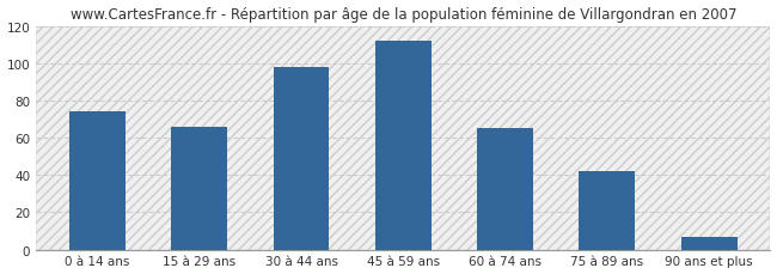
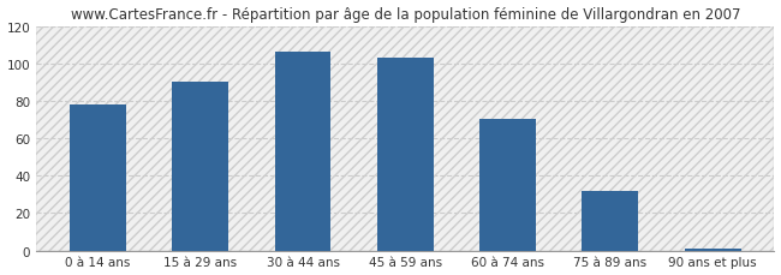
0 à 14 ans: 74 -> 78
15 à 29 ans: 66 -> 90
30 à 44 ans: 98 -> 106
45 à 59 ans: 112 -> 103
60 à 74 ans: 65 -> 70
75 à 89 ans: 42 -> 32
90 ans et plus: 7 -> 1
